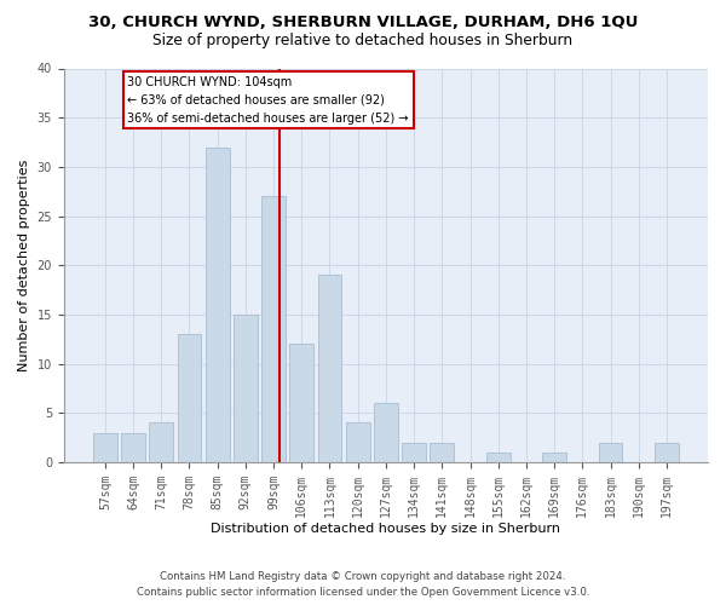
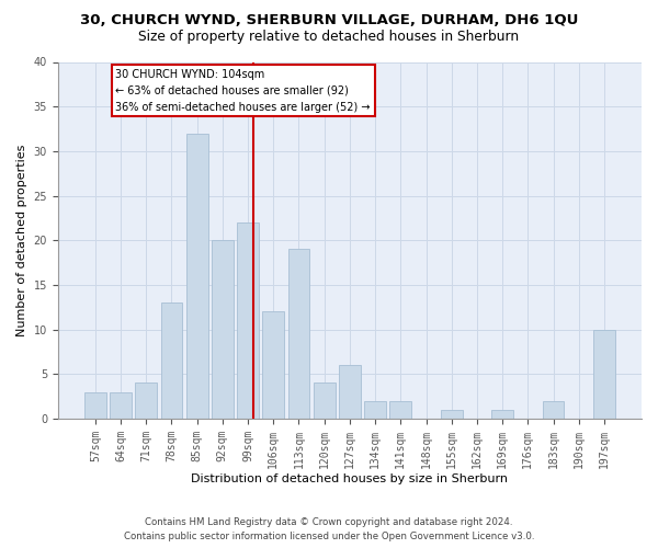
92sqm: 15 -> 20
99sqm: 27 -> 22
197sqm: 2 -> 10
